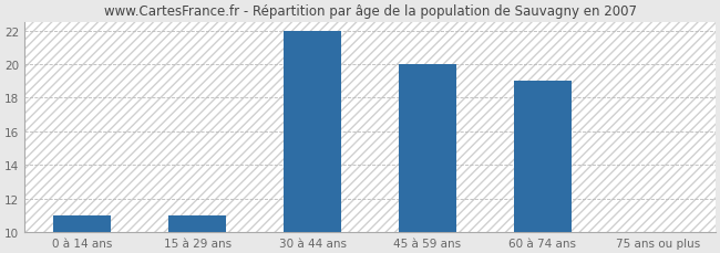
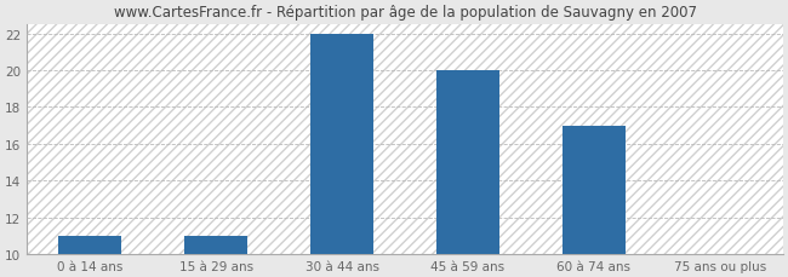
60 à 74 ans: 19 -> 17
